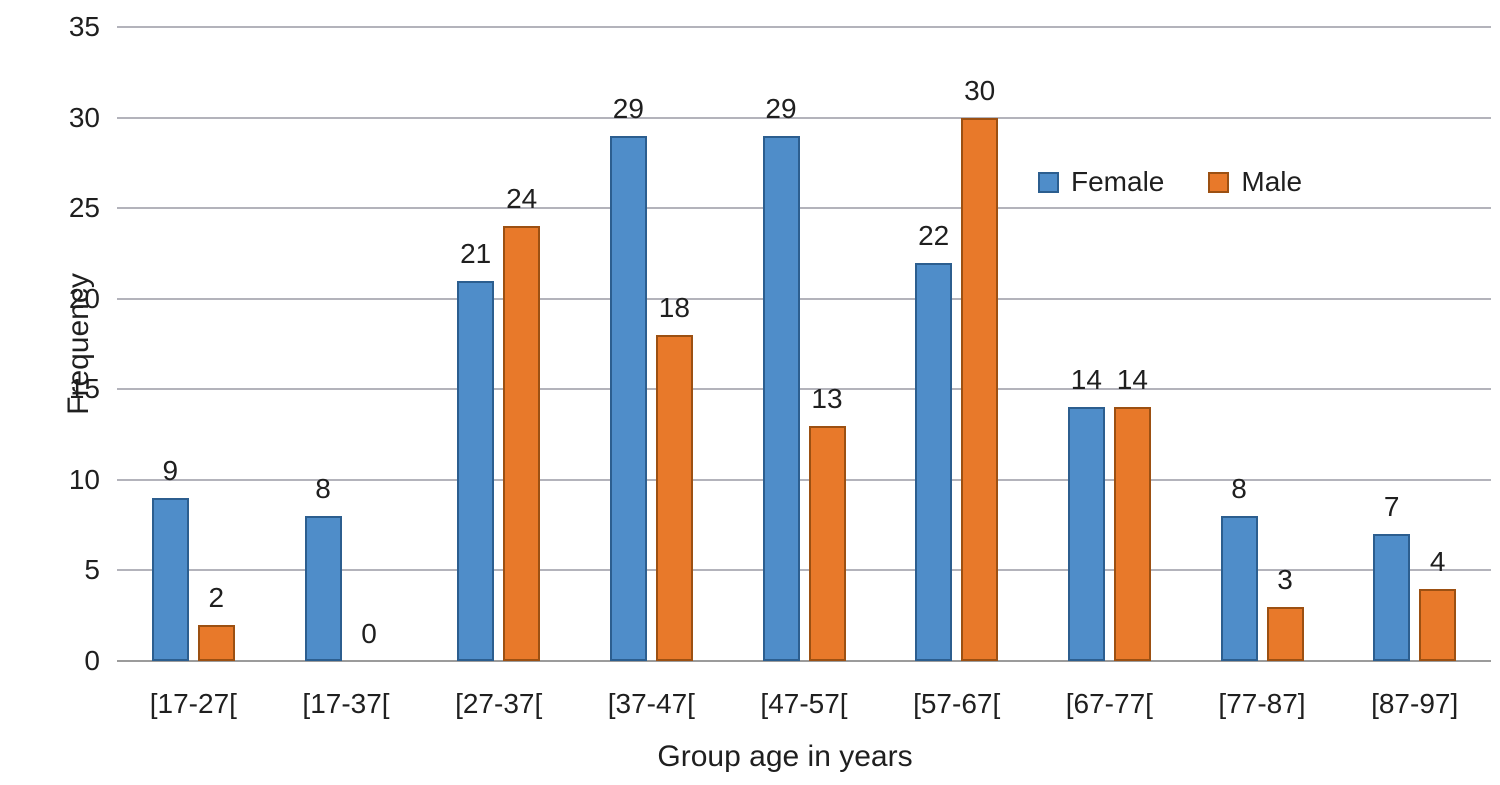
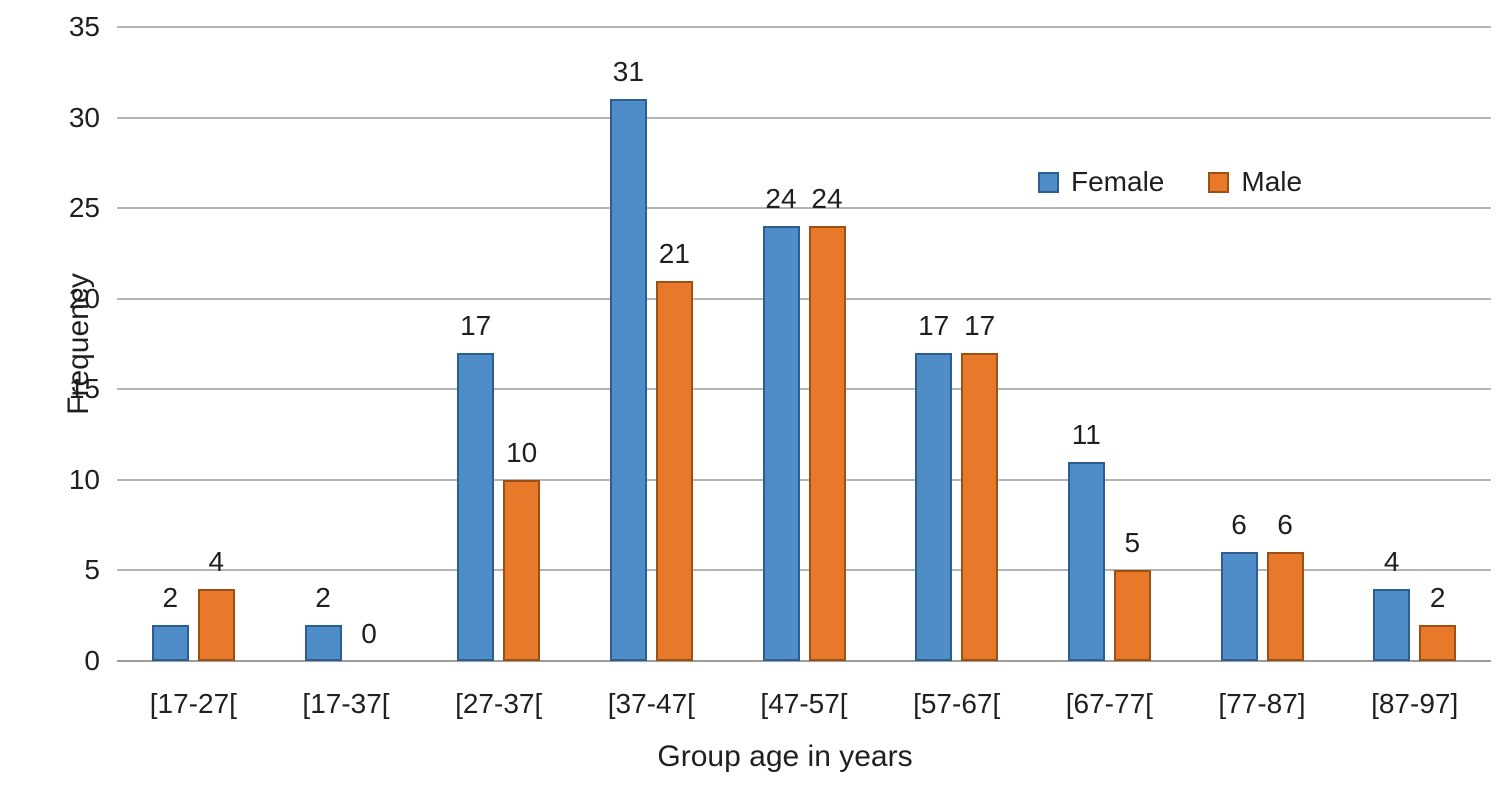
Female/[17-27[: 9 -> 2
Male/[17-27[: 2 -> 4
Female/[17-37[: 8 -> 2
Female/[27-37[: 21 -> 17
Male/[27-37[: 24 -> 10
Female/[37-47[: 29 -> 31
Male/[37-47[: 18 -> 21
Female/[47-57[: 29 -> 24
Male/[47-57[: 13 -> 24
Female/[57-67[: 22 -> 17
Male/[57-67[: 30 -> 17
Female/[67-77[: 14 -> 11
Male/[67-77[: 14 -> 5
Female/[77-87]: 8 -> 6
Male/[77-87]: 3 -> 6
Female/[87-97]: 7 -> 4
Male/[87-97]: 4 -> 2
